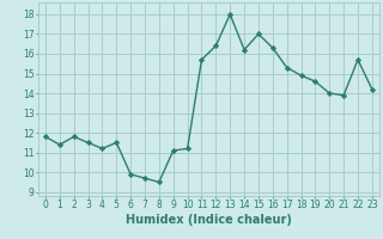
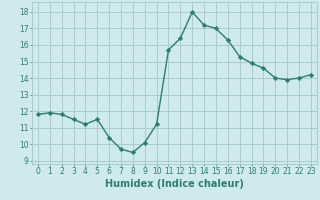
1: 11.4 -> 11.9
6: 9.9 -> 10.4
9: 11.1 -> 10.1
14: 16.2 -> 17.2
22: 15.7 -> 14.0
